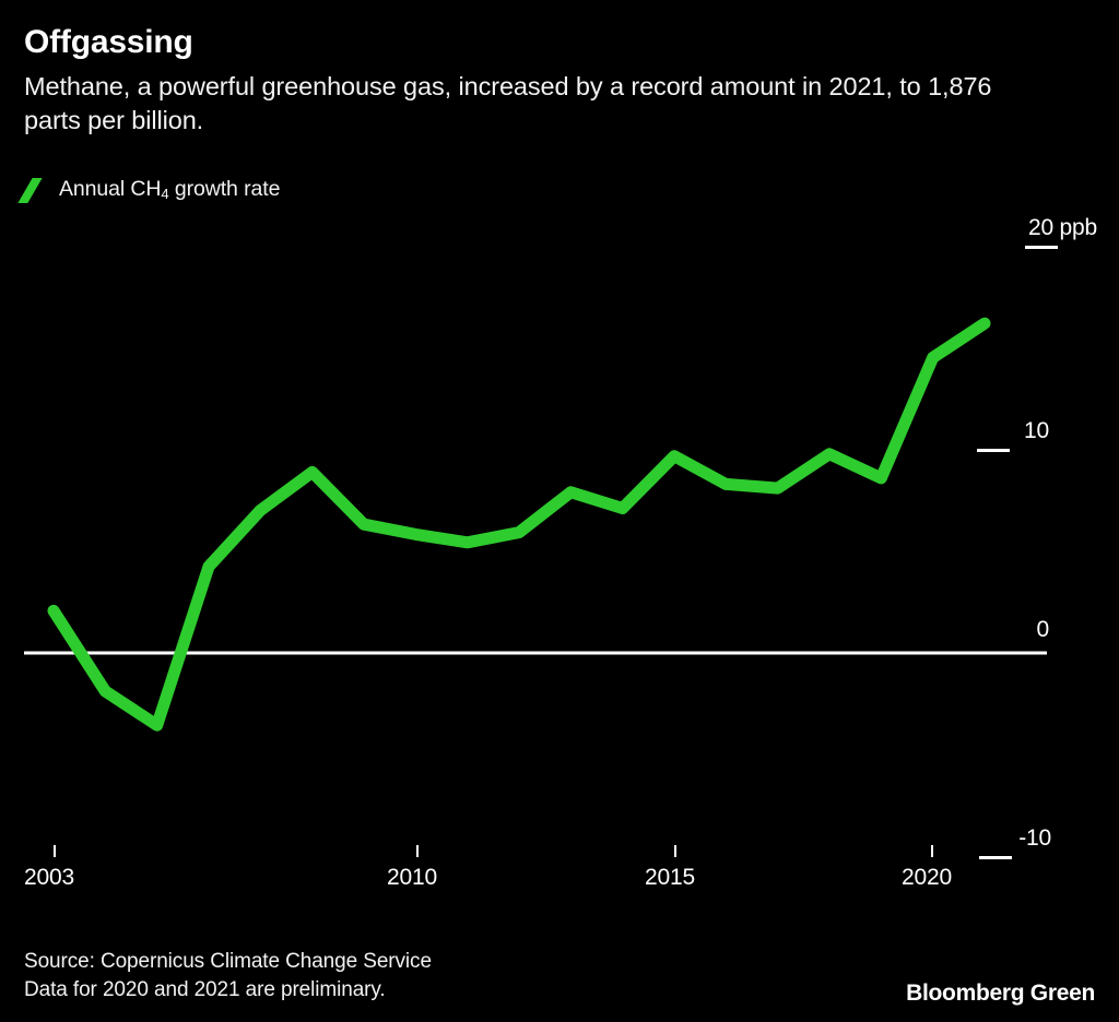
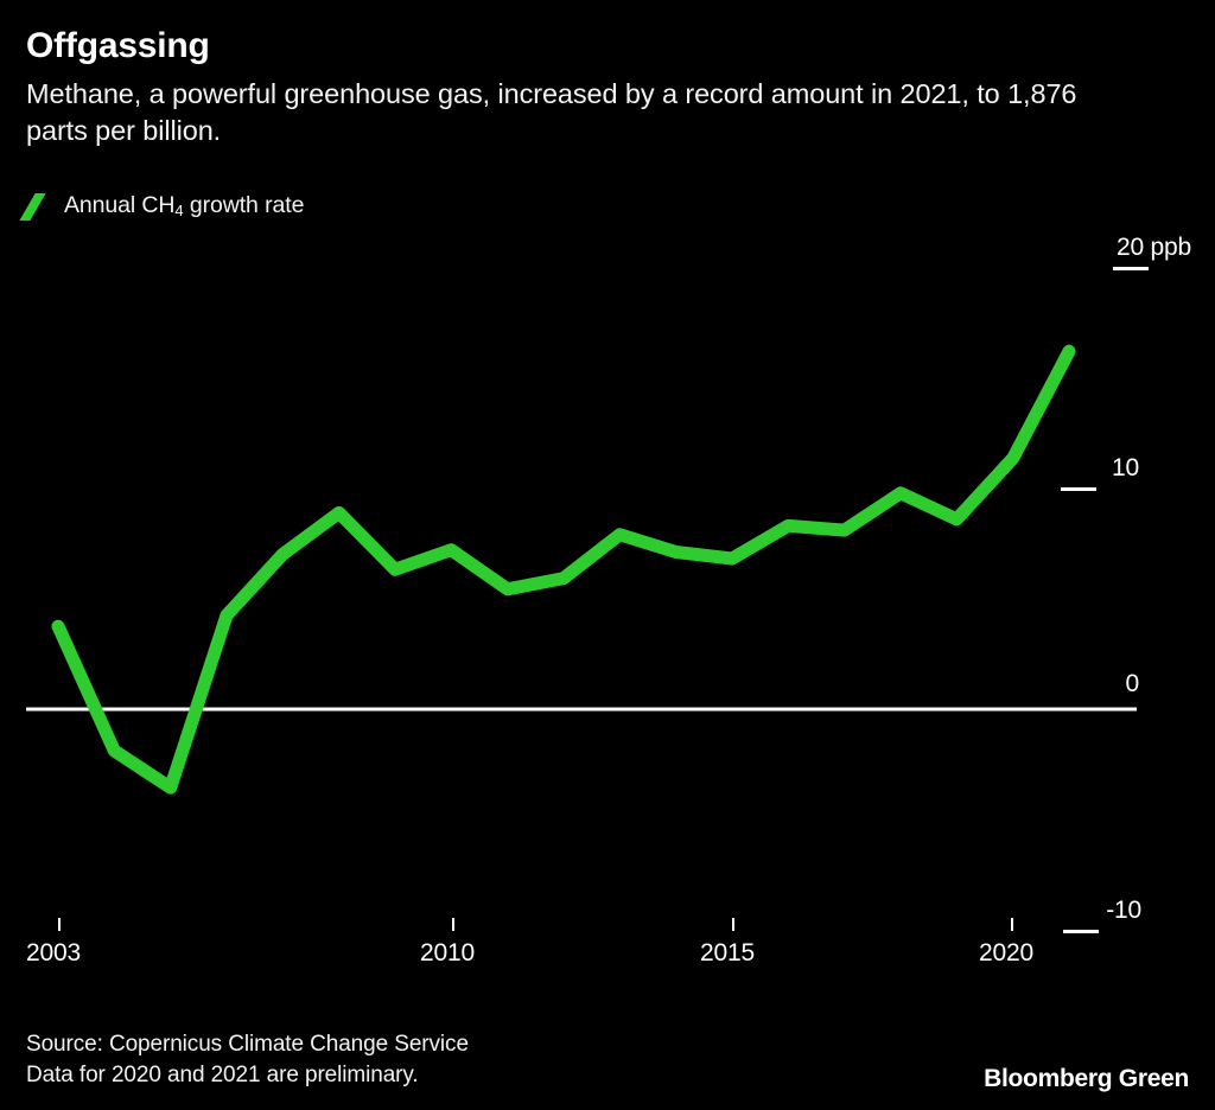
2003: 2.1 -> 3.8
2010: 5.9 -> 7.3
2015: 9.8 -> 6.9
2020: 14.7 -> 11.5
